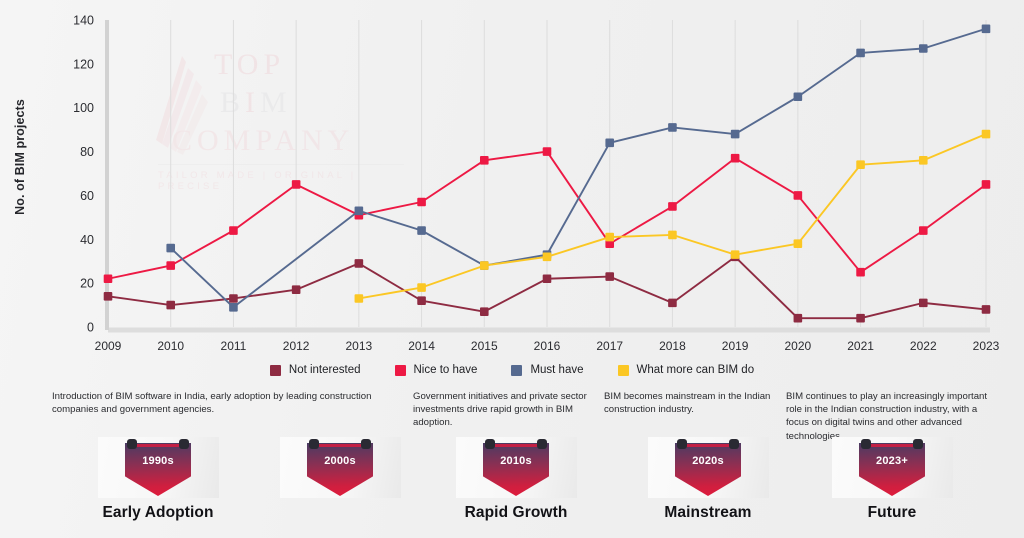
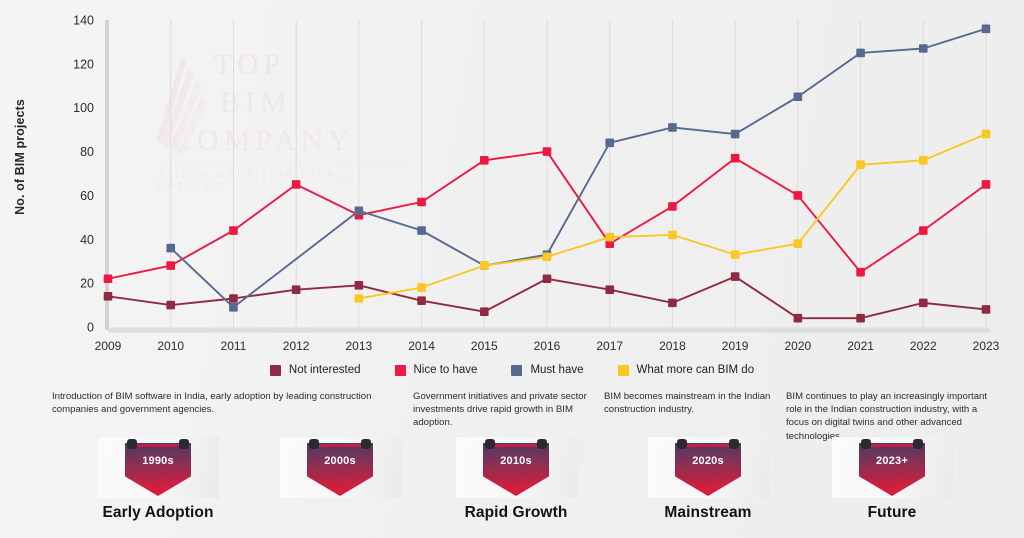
Not interested/2013: 29 -> 19
Not interested/2017: 23 -> 17
Not interested/2019: 32 -> 23
